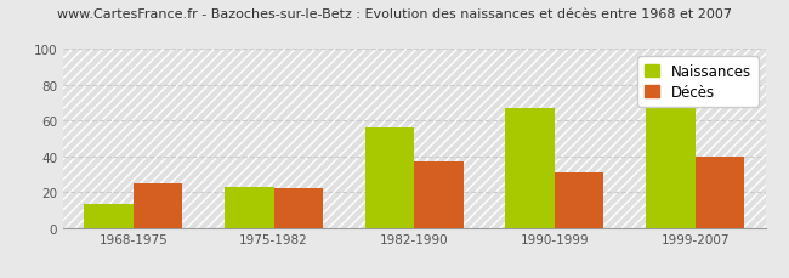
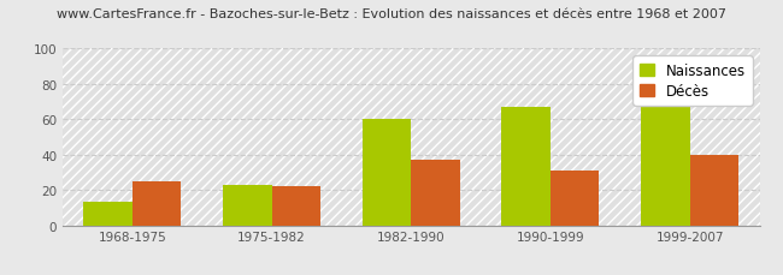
Naissances/1982-1990: 56 -> 60
